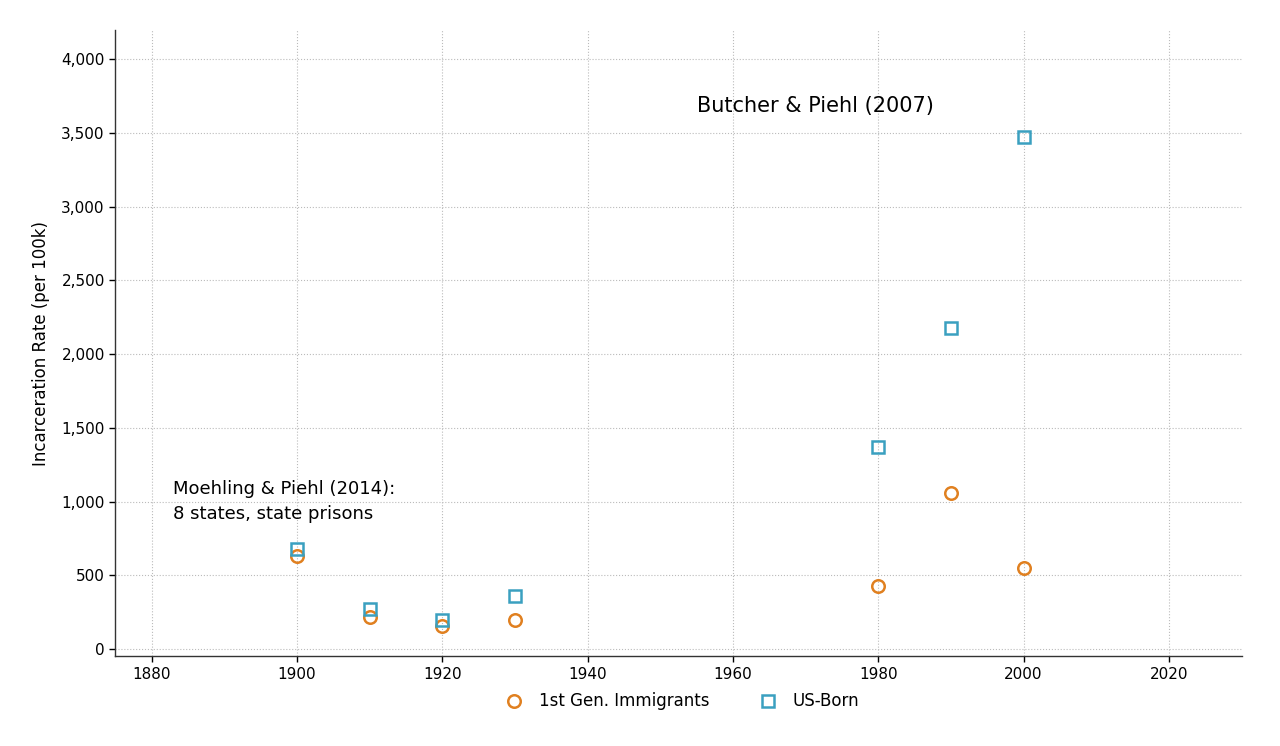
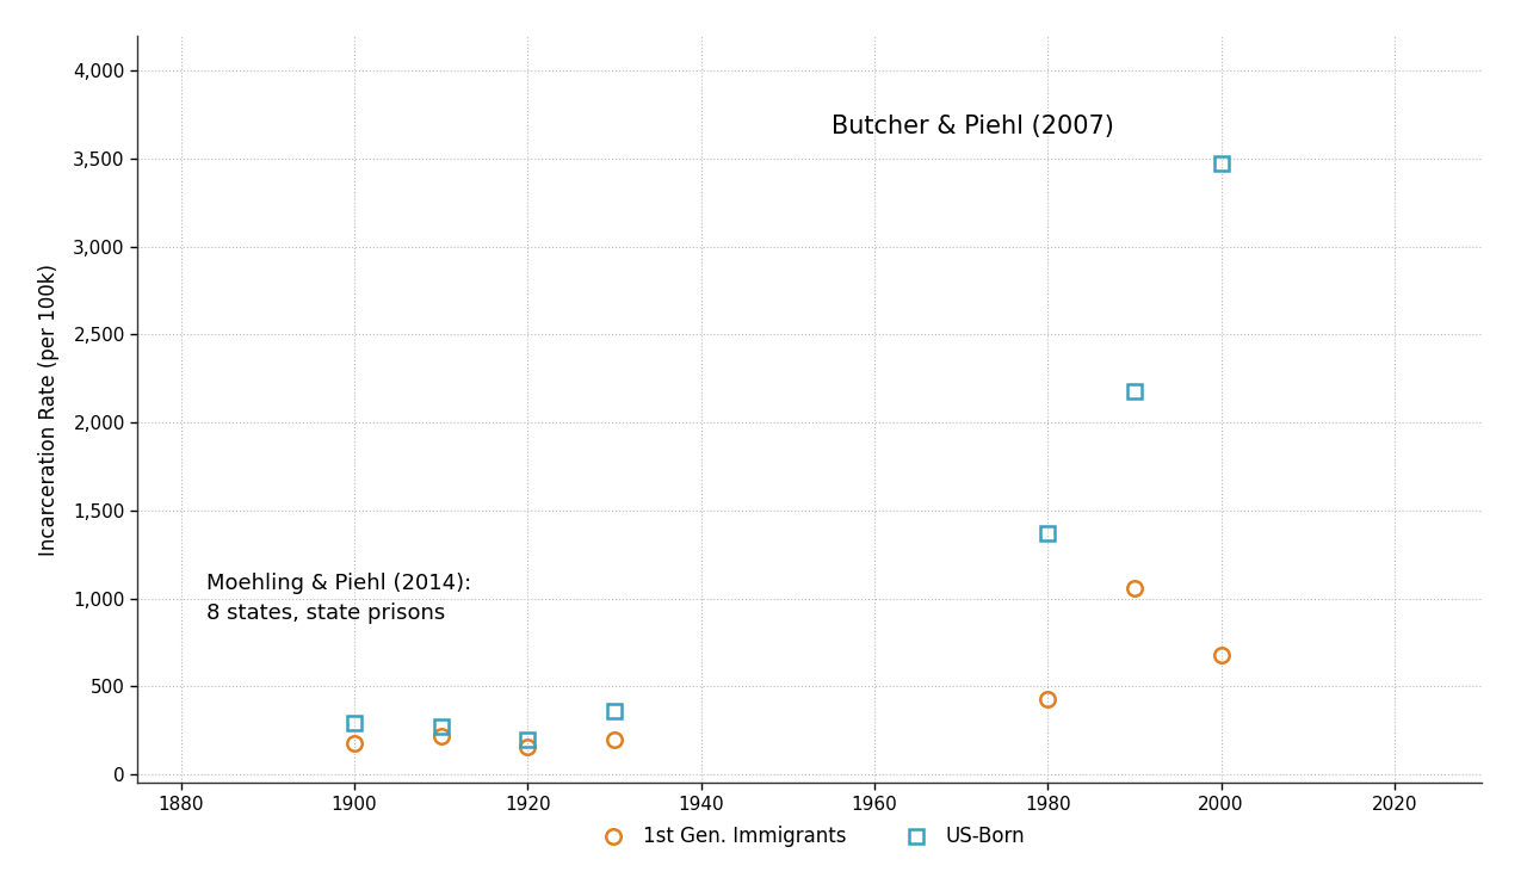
1st Gen. Immigrants/1900: 630 -> 180
US-Born/1900: 680 -> 290
1st Gen. Immigrants/2000: 550 -> 680
